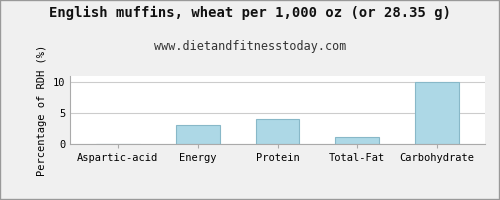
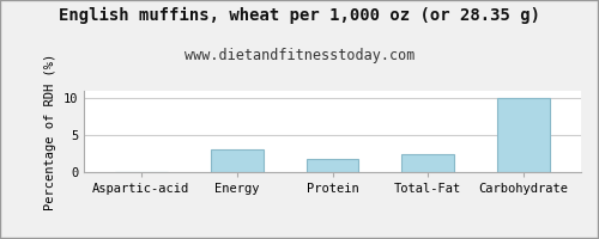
Protein: 4.0 -> 1.8
Total-Fat: 1.1 -> 2.4
